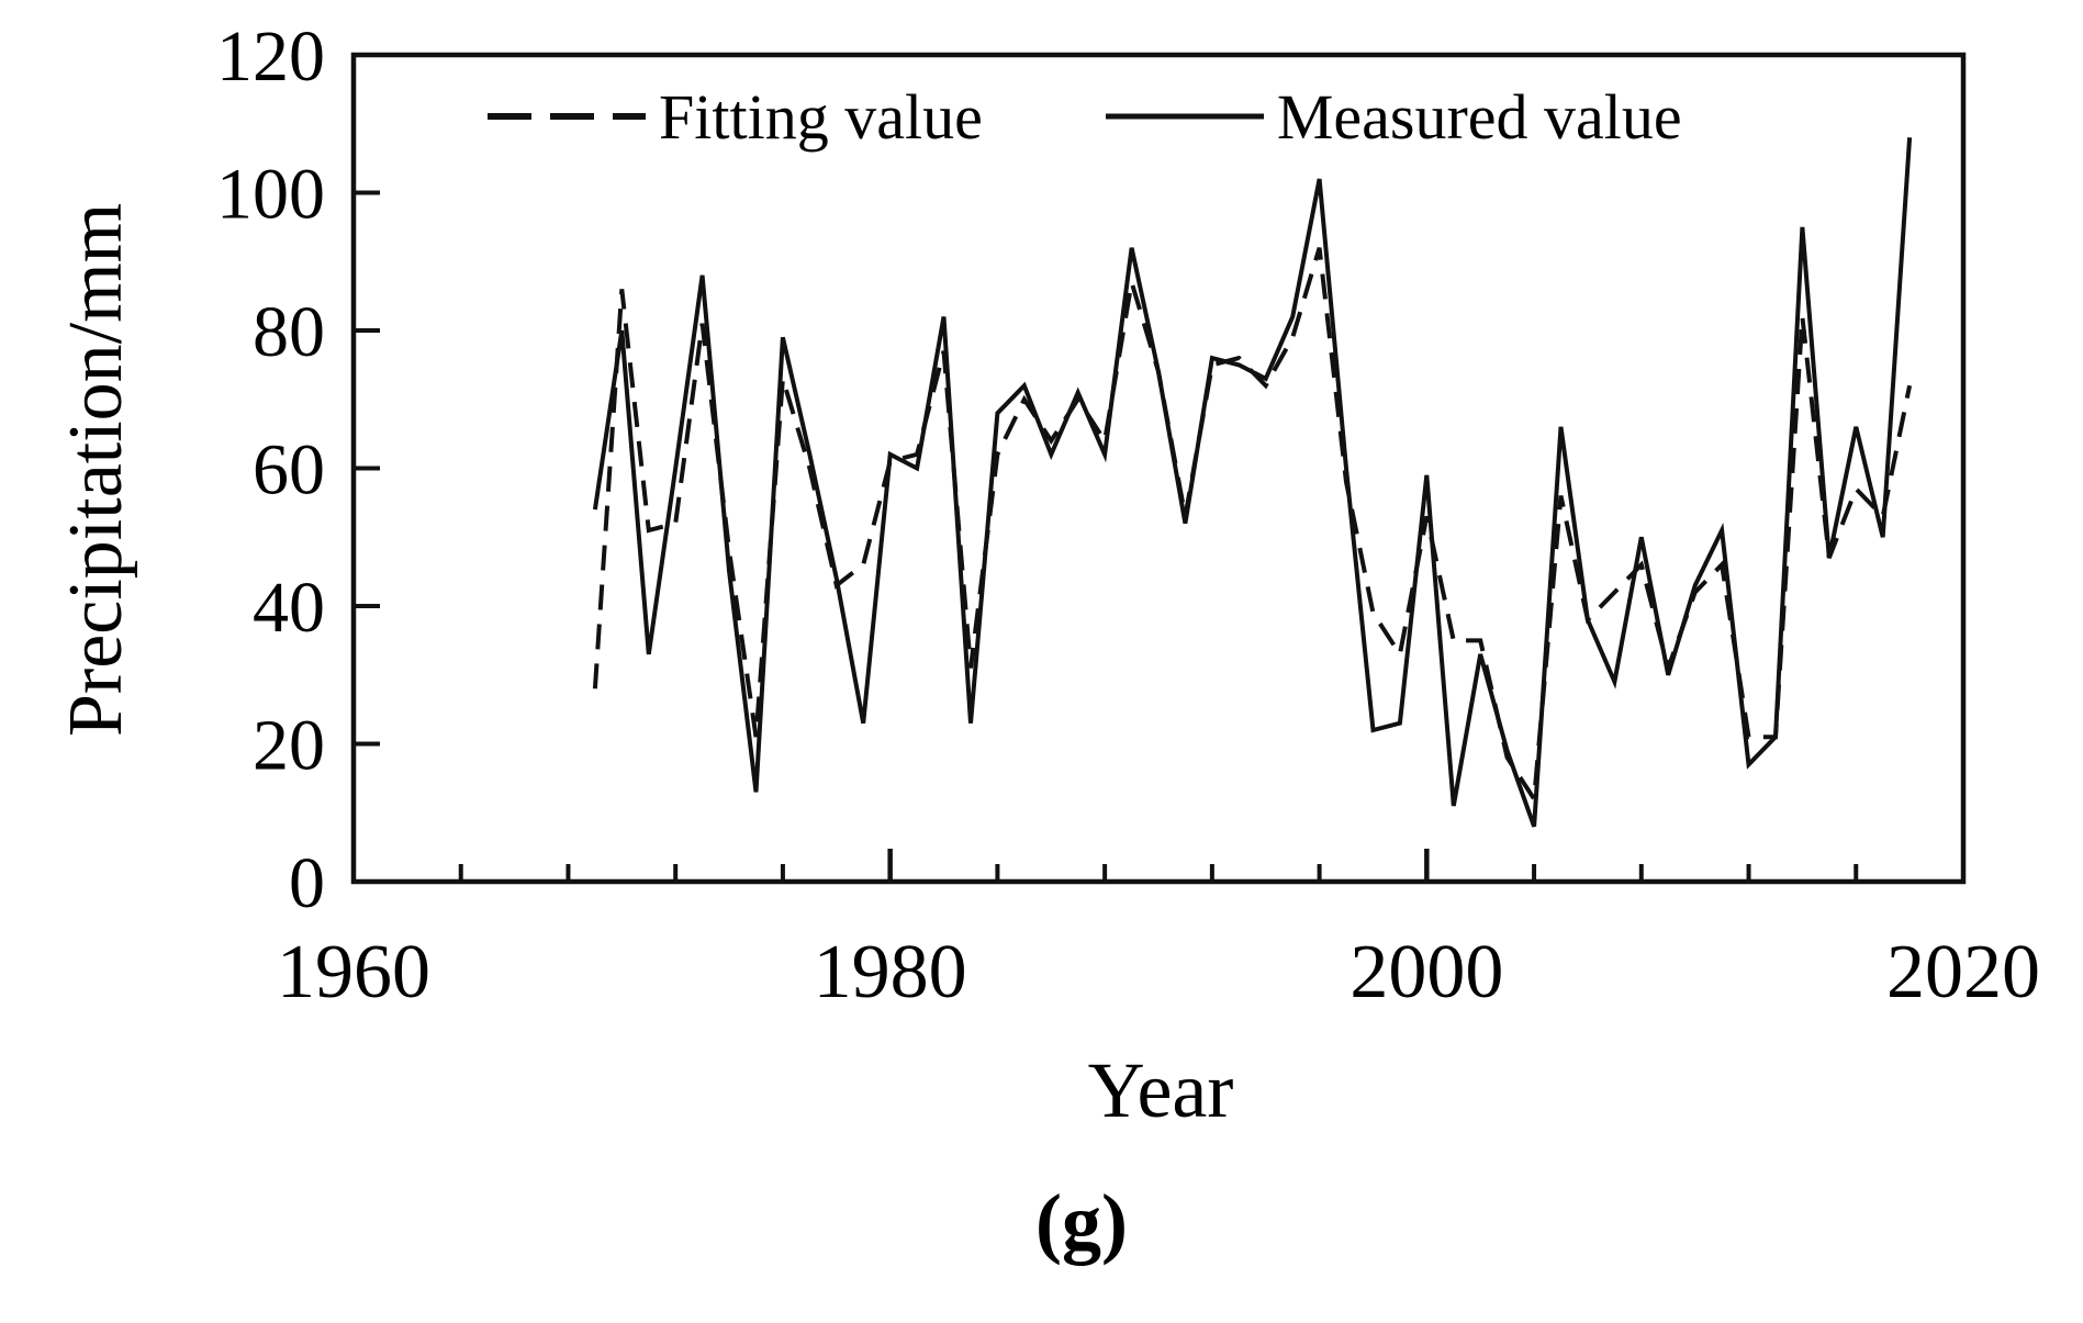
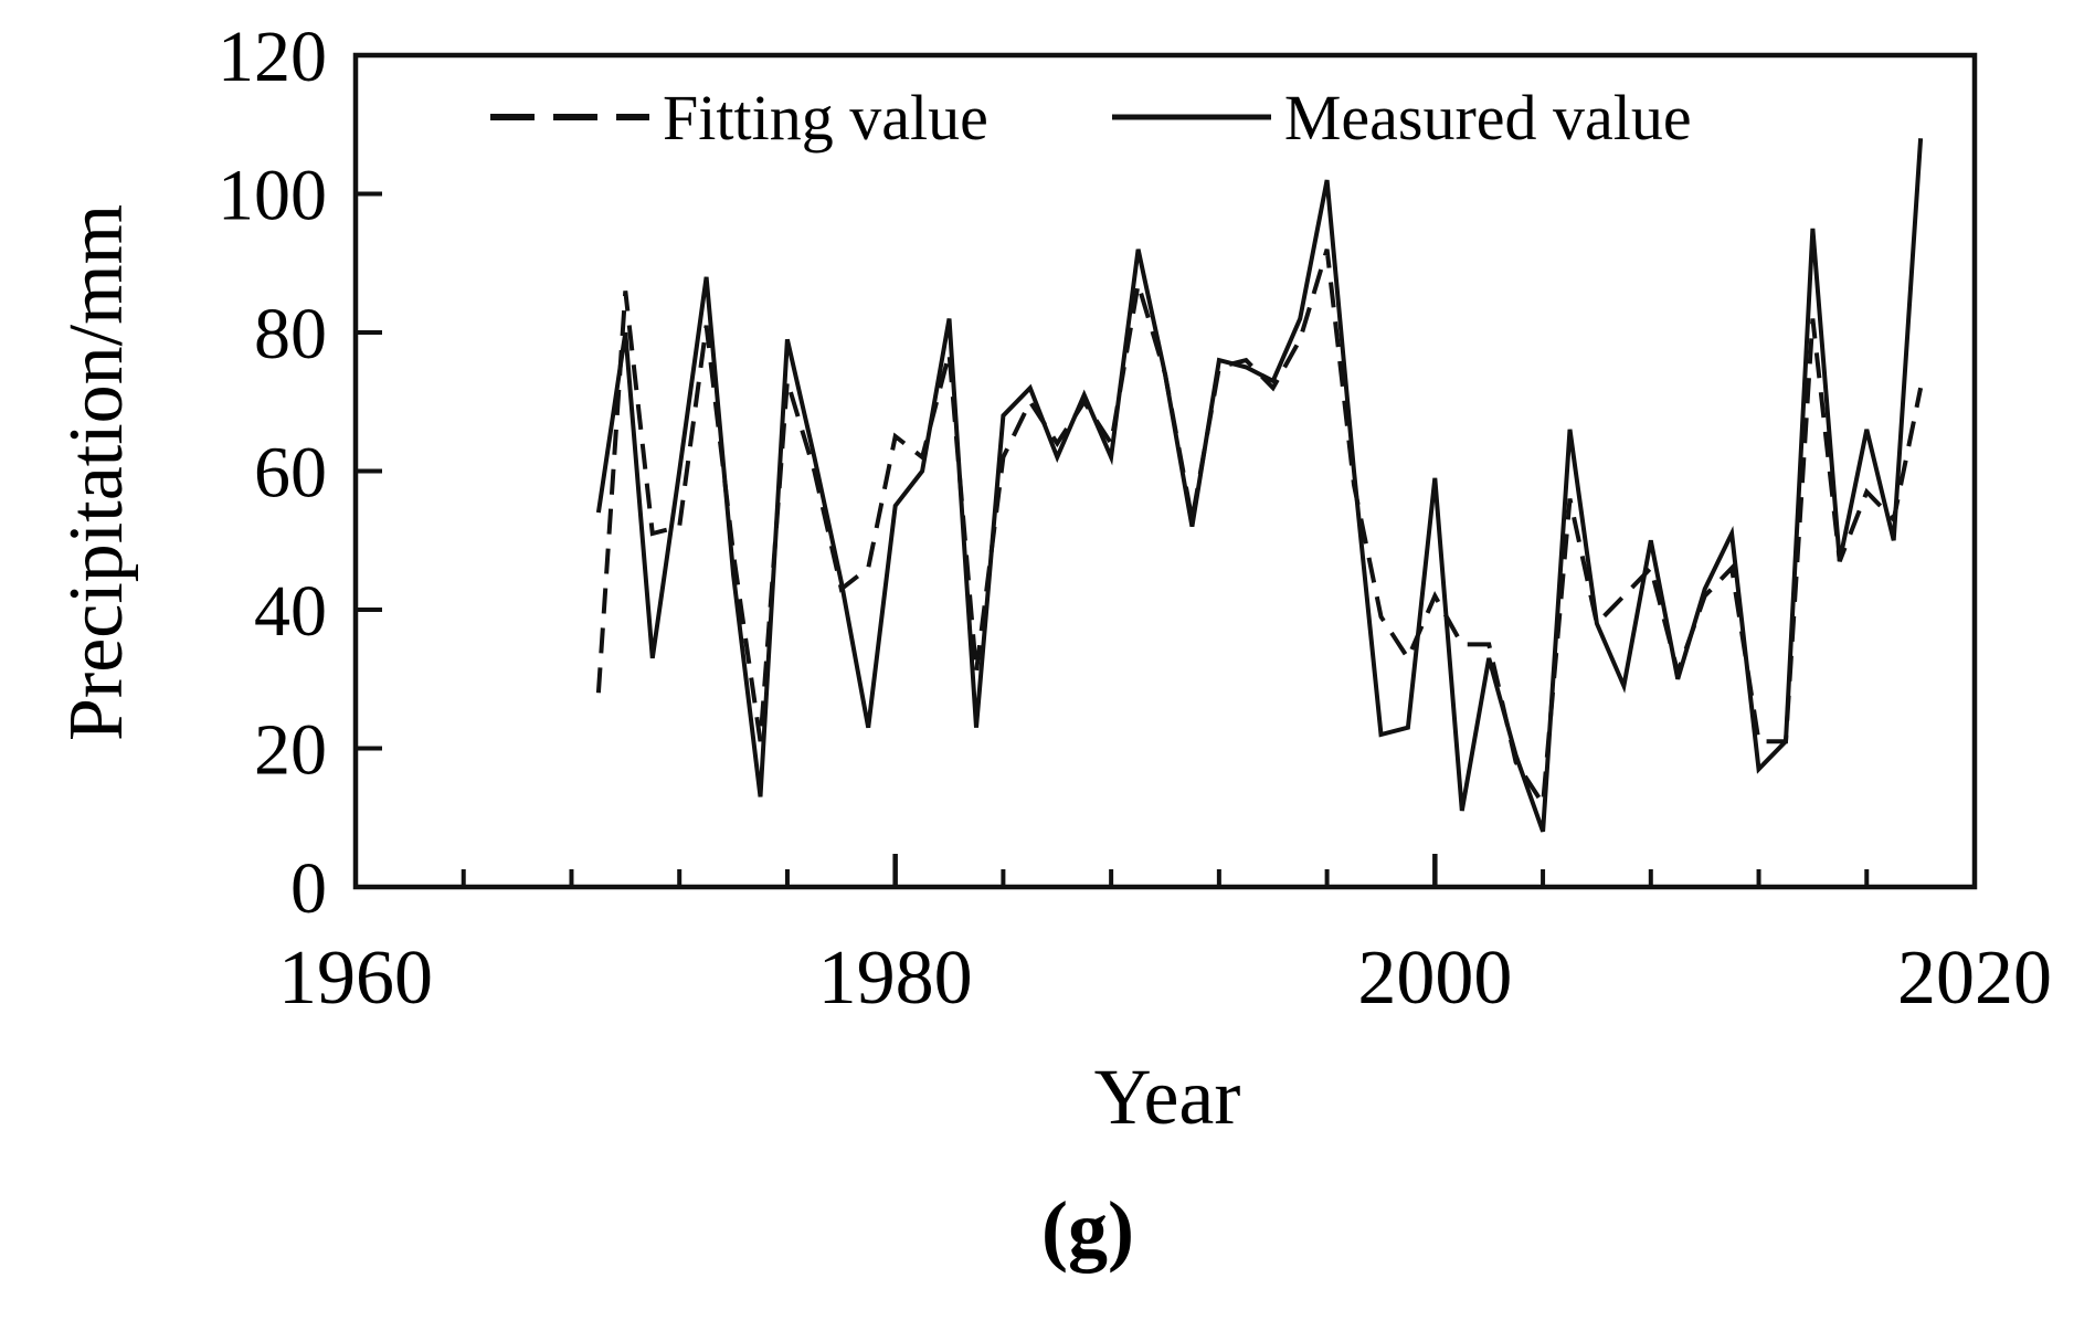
Fitting value/1980: 61 -> 65
Measured value/1980: 62 -> 55
Fitting value/2000: 53 -> 42
